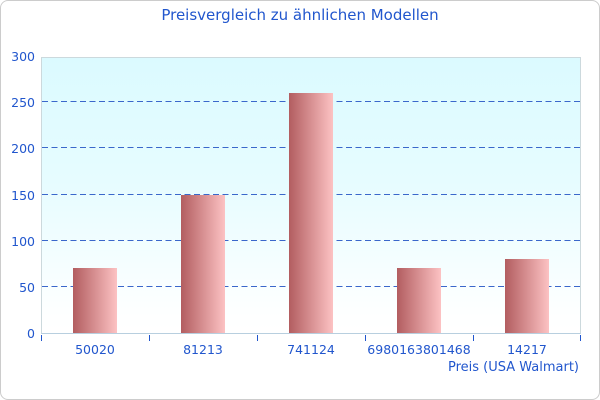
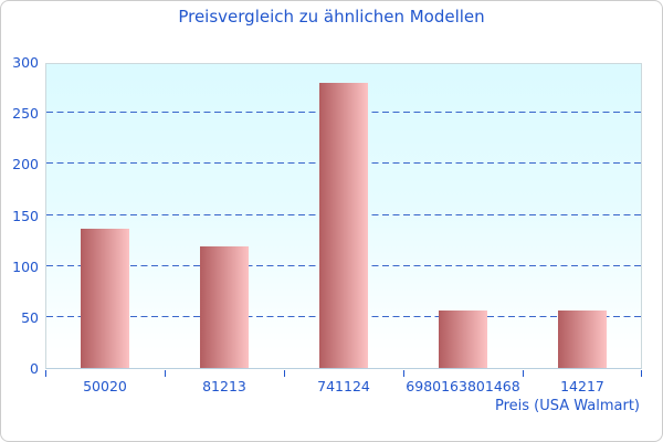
50020: 70 -> 140
81213: 150 -> 120
741124: 260 -> 280
6980163801468: 70 -> 60
14217: 80 -> 60
